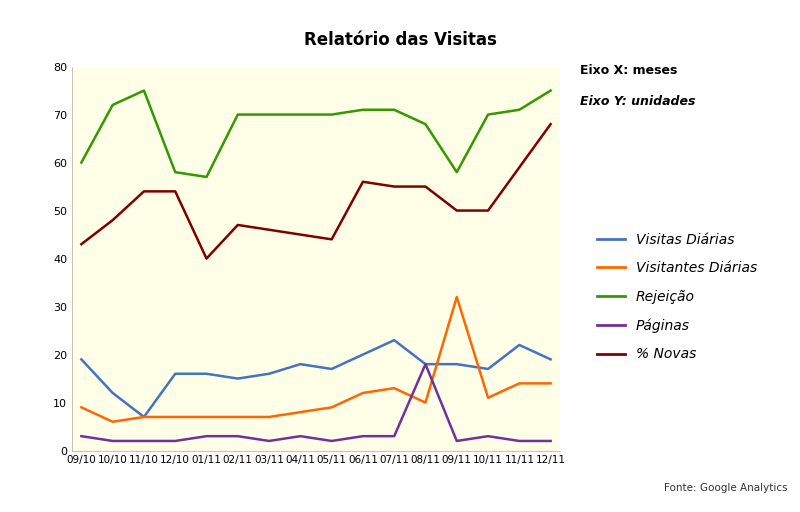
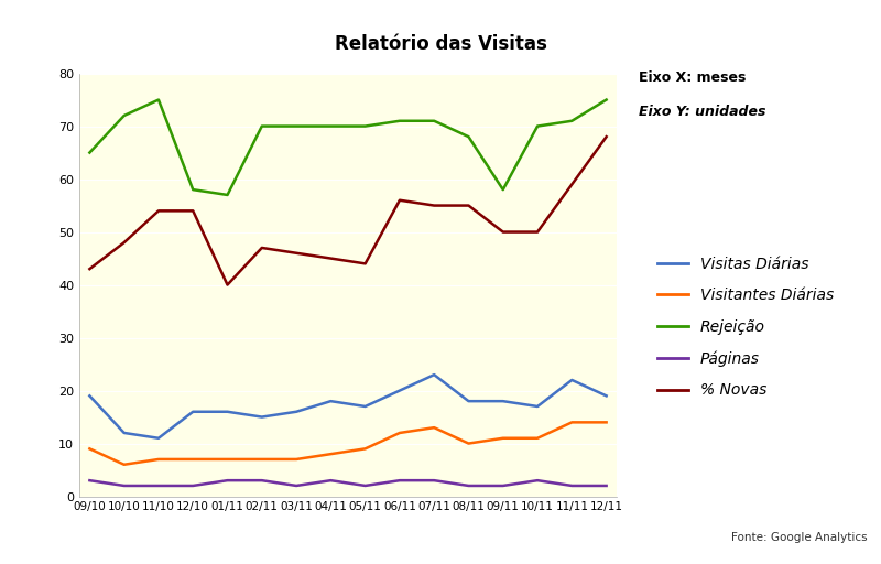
Rejeição/09/10: 60 -> 65
Visitas Diárias/11/10: 7 -> 11
Páginas/08/11: 18 -> 2
Visitantes Diárias/09/11: 32 -> 11
